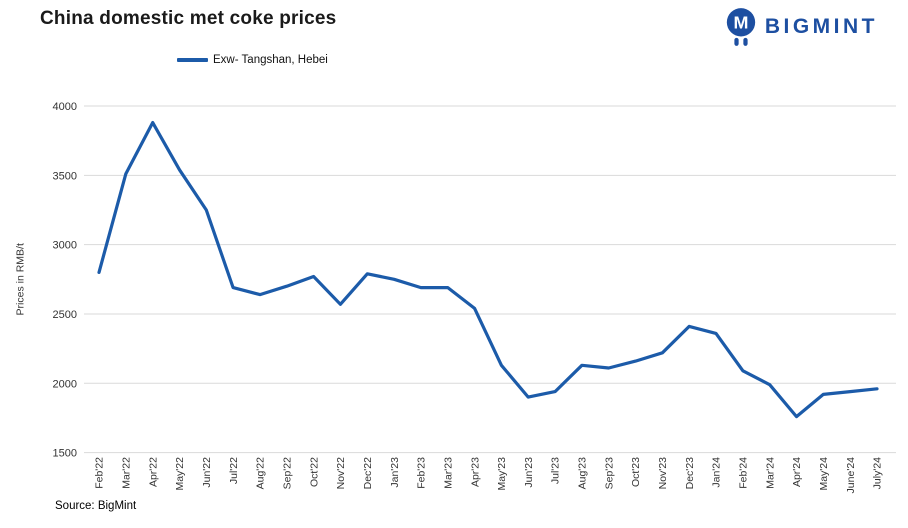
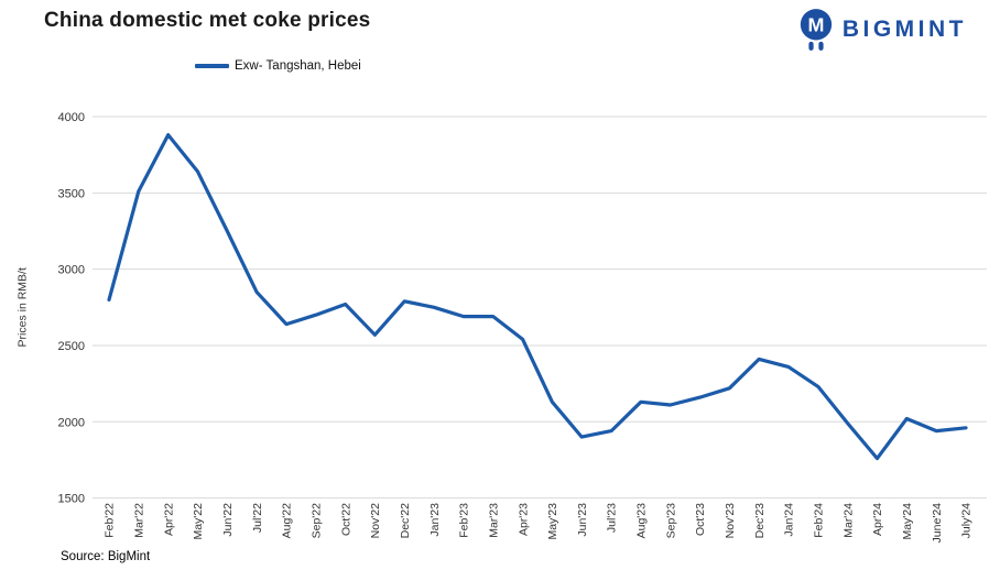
May'22: 3540 -> 3640
Jul'22: 2690 -> 2850
Feb'24: 2090 -> 2230
May'24: 1920 -> 2020
